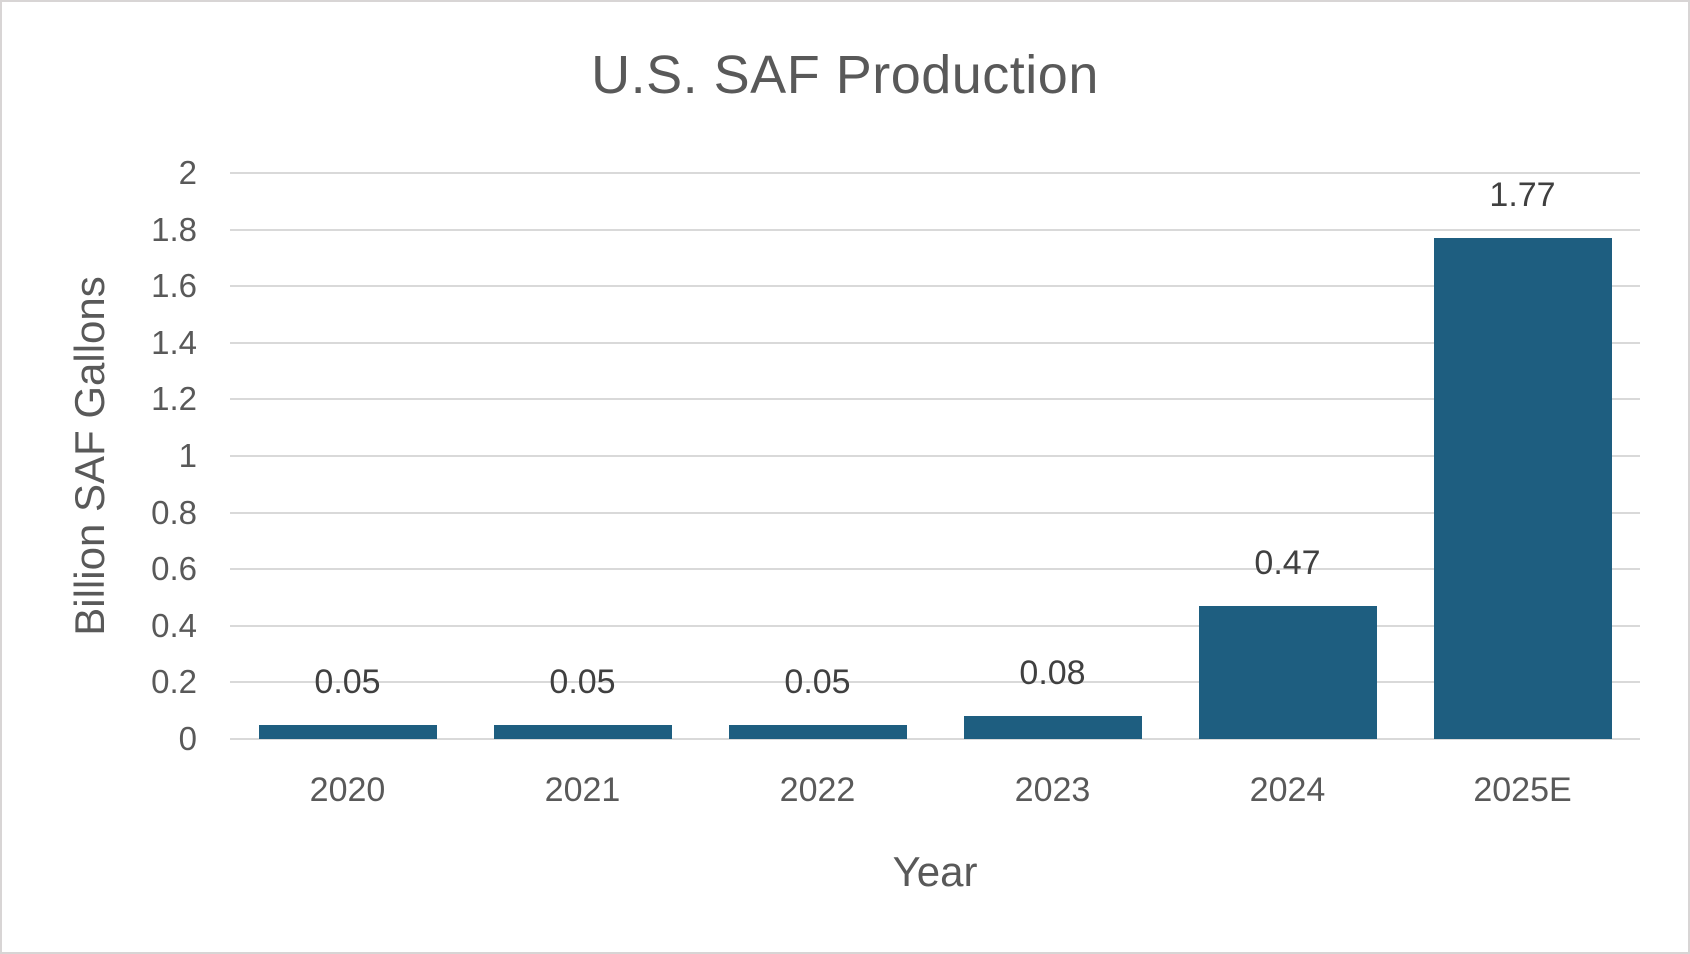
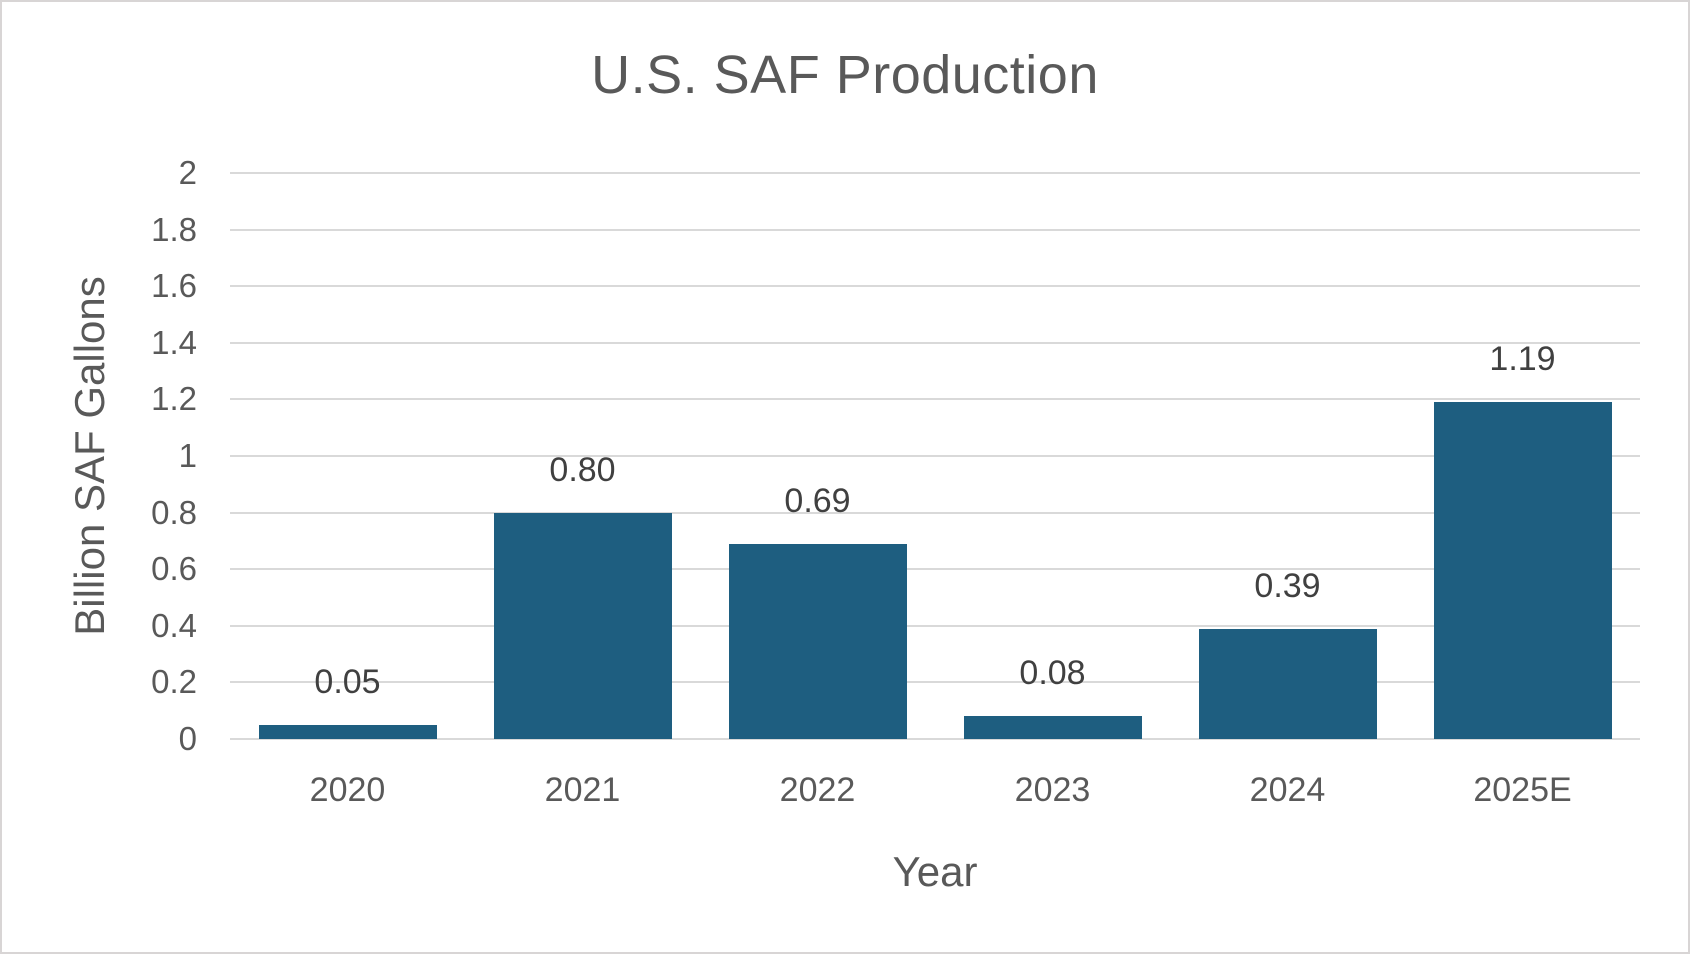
2021: 0.05 -> 0.80
2022: 0.05 -> 0.69
2024: 0.47 -> 0.39
2025E: 1.77 -> 1.19
